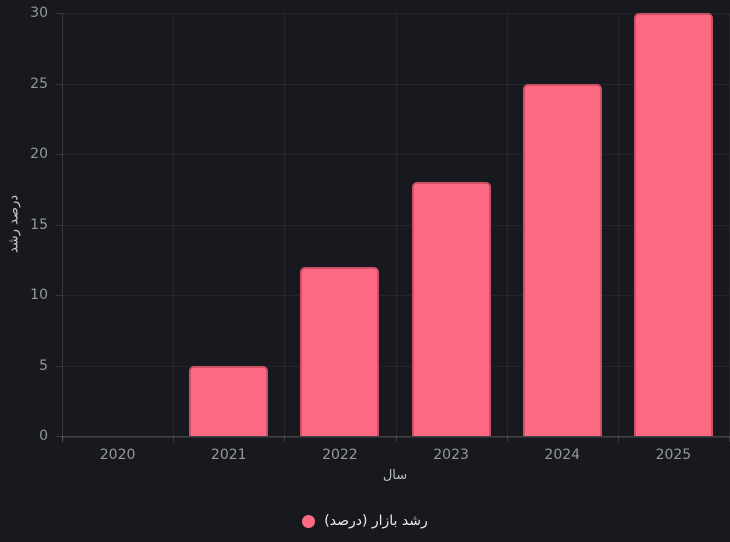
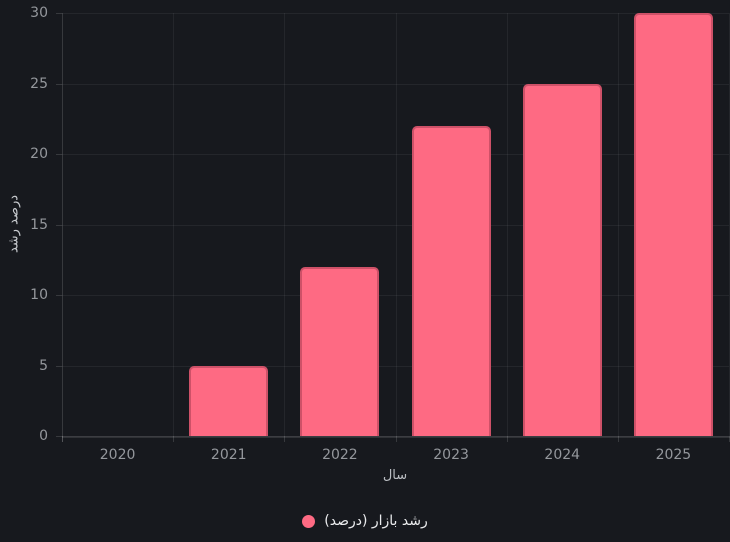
2023: 18 -> 22
